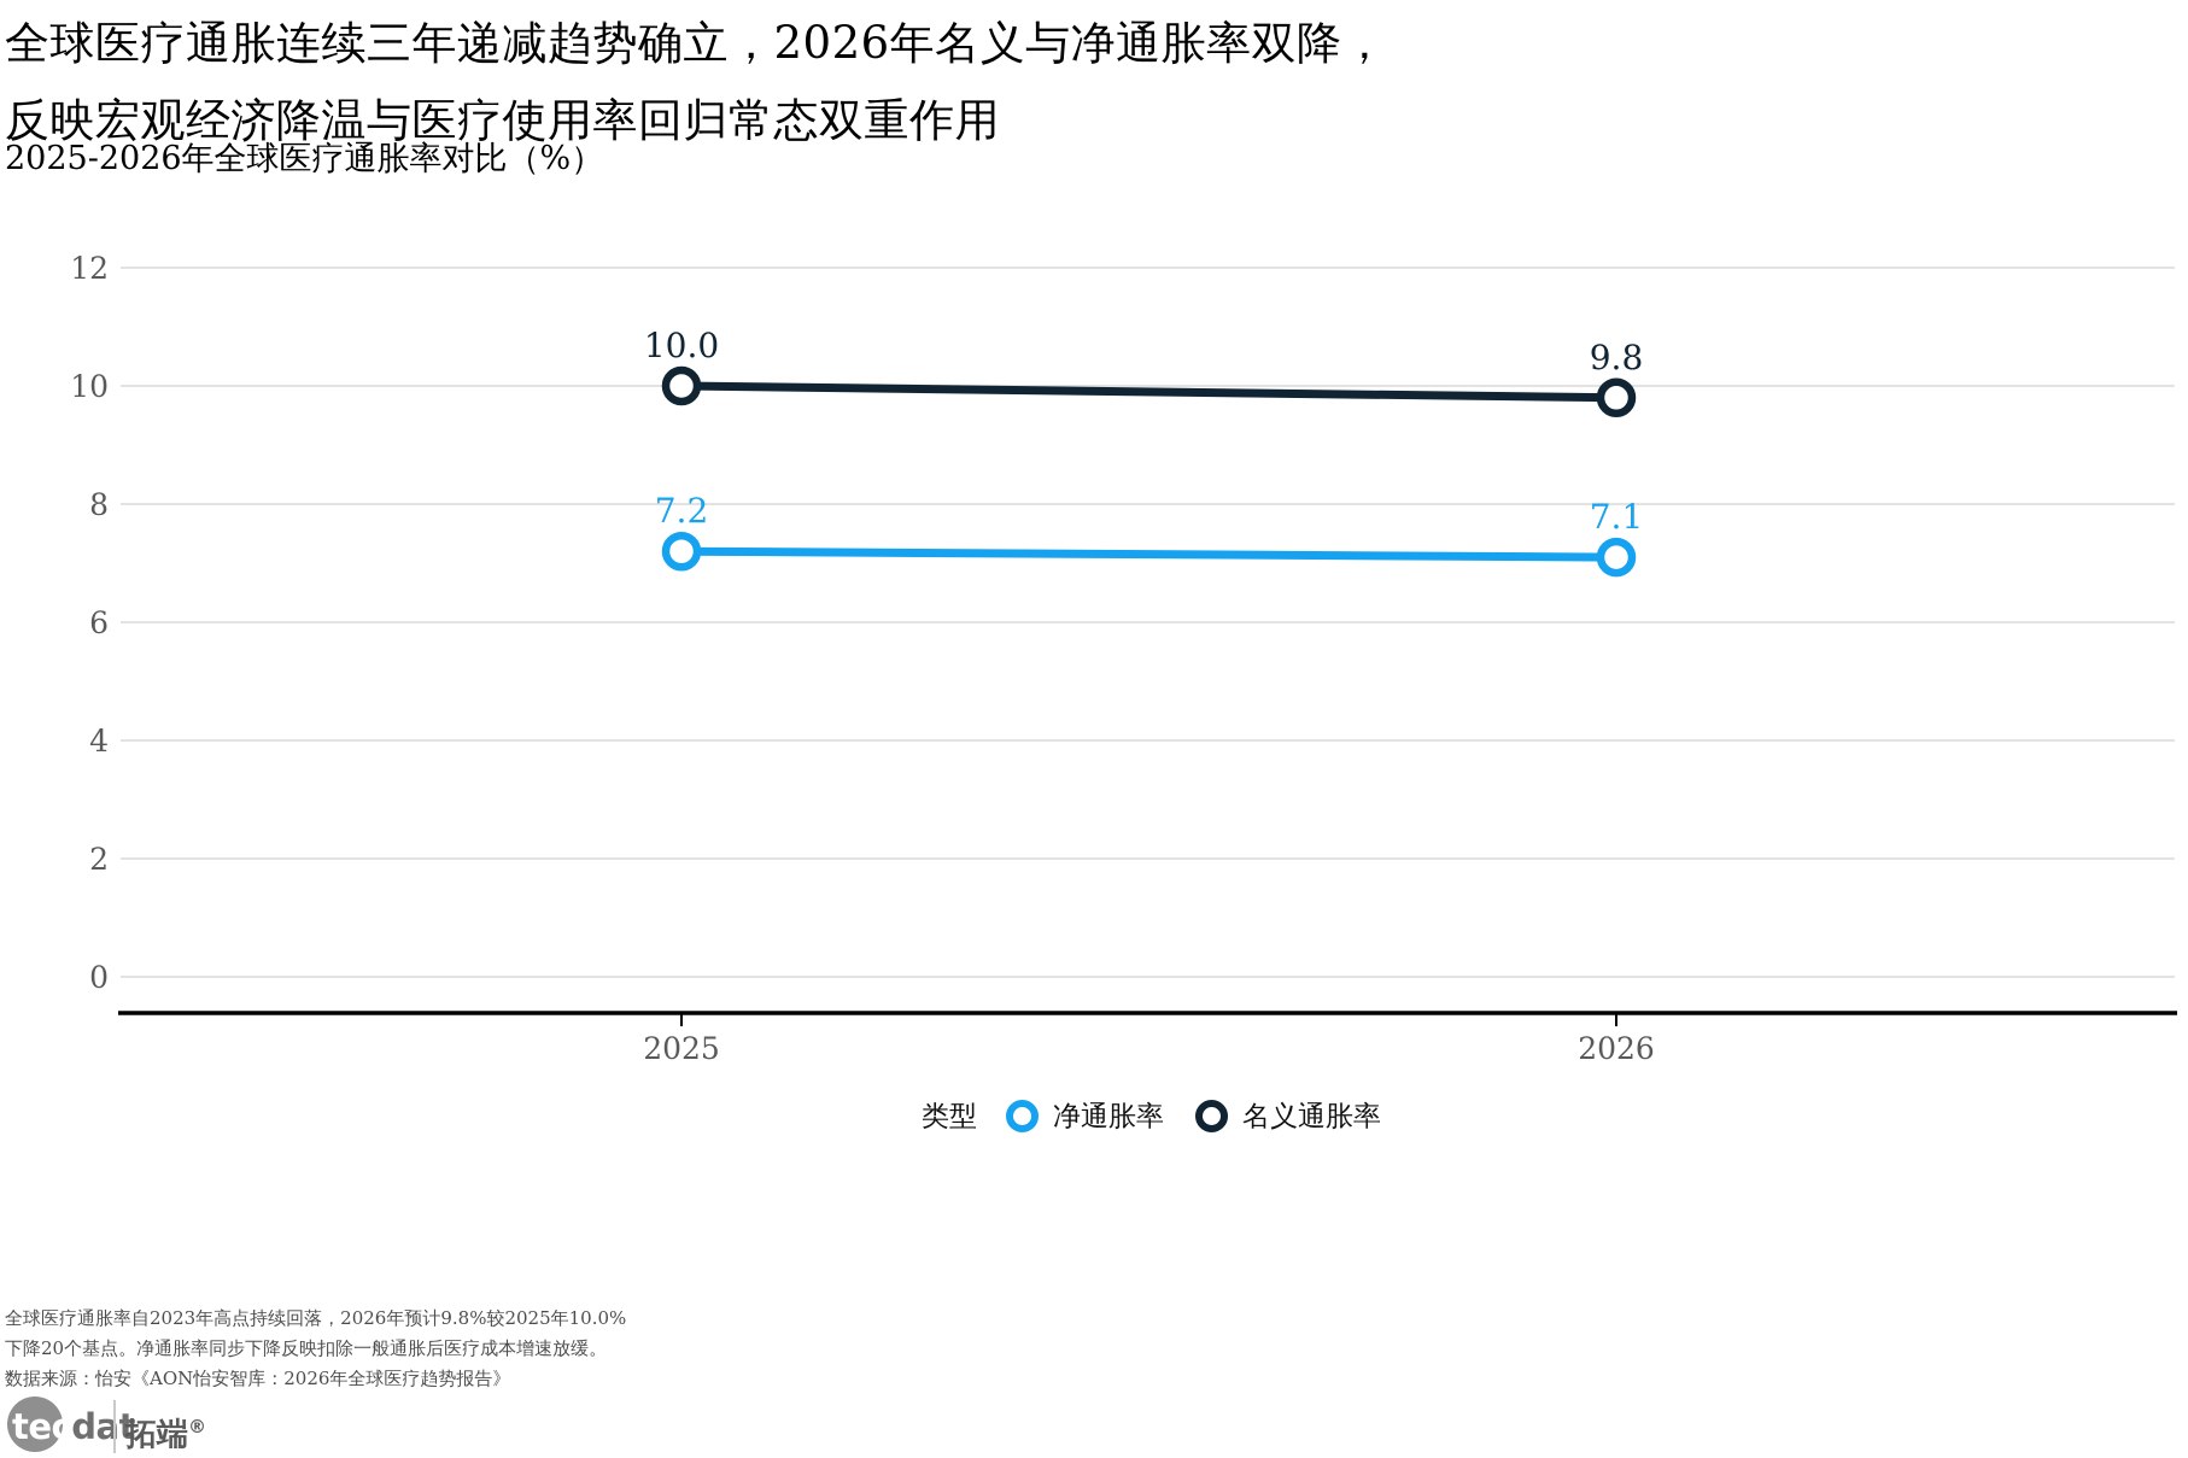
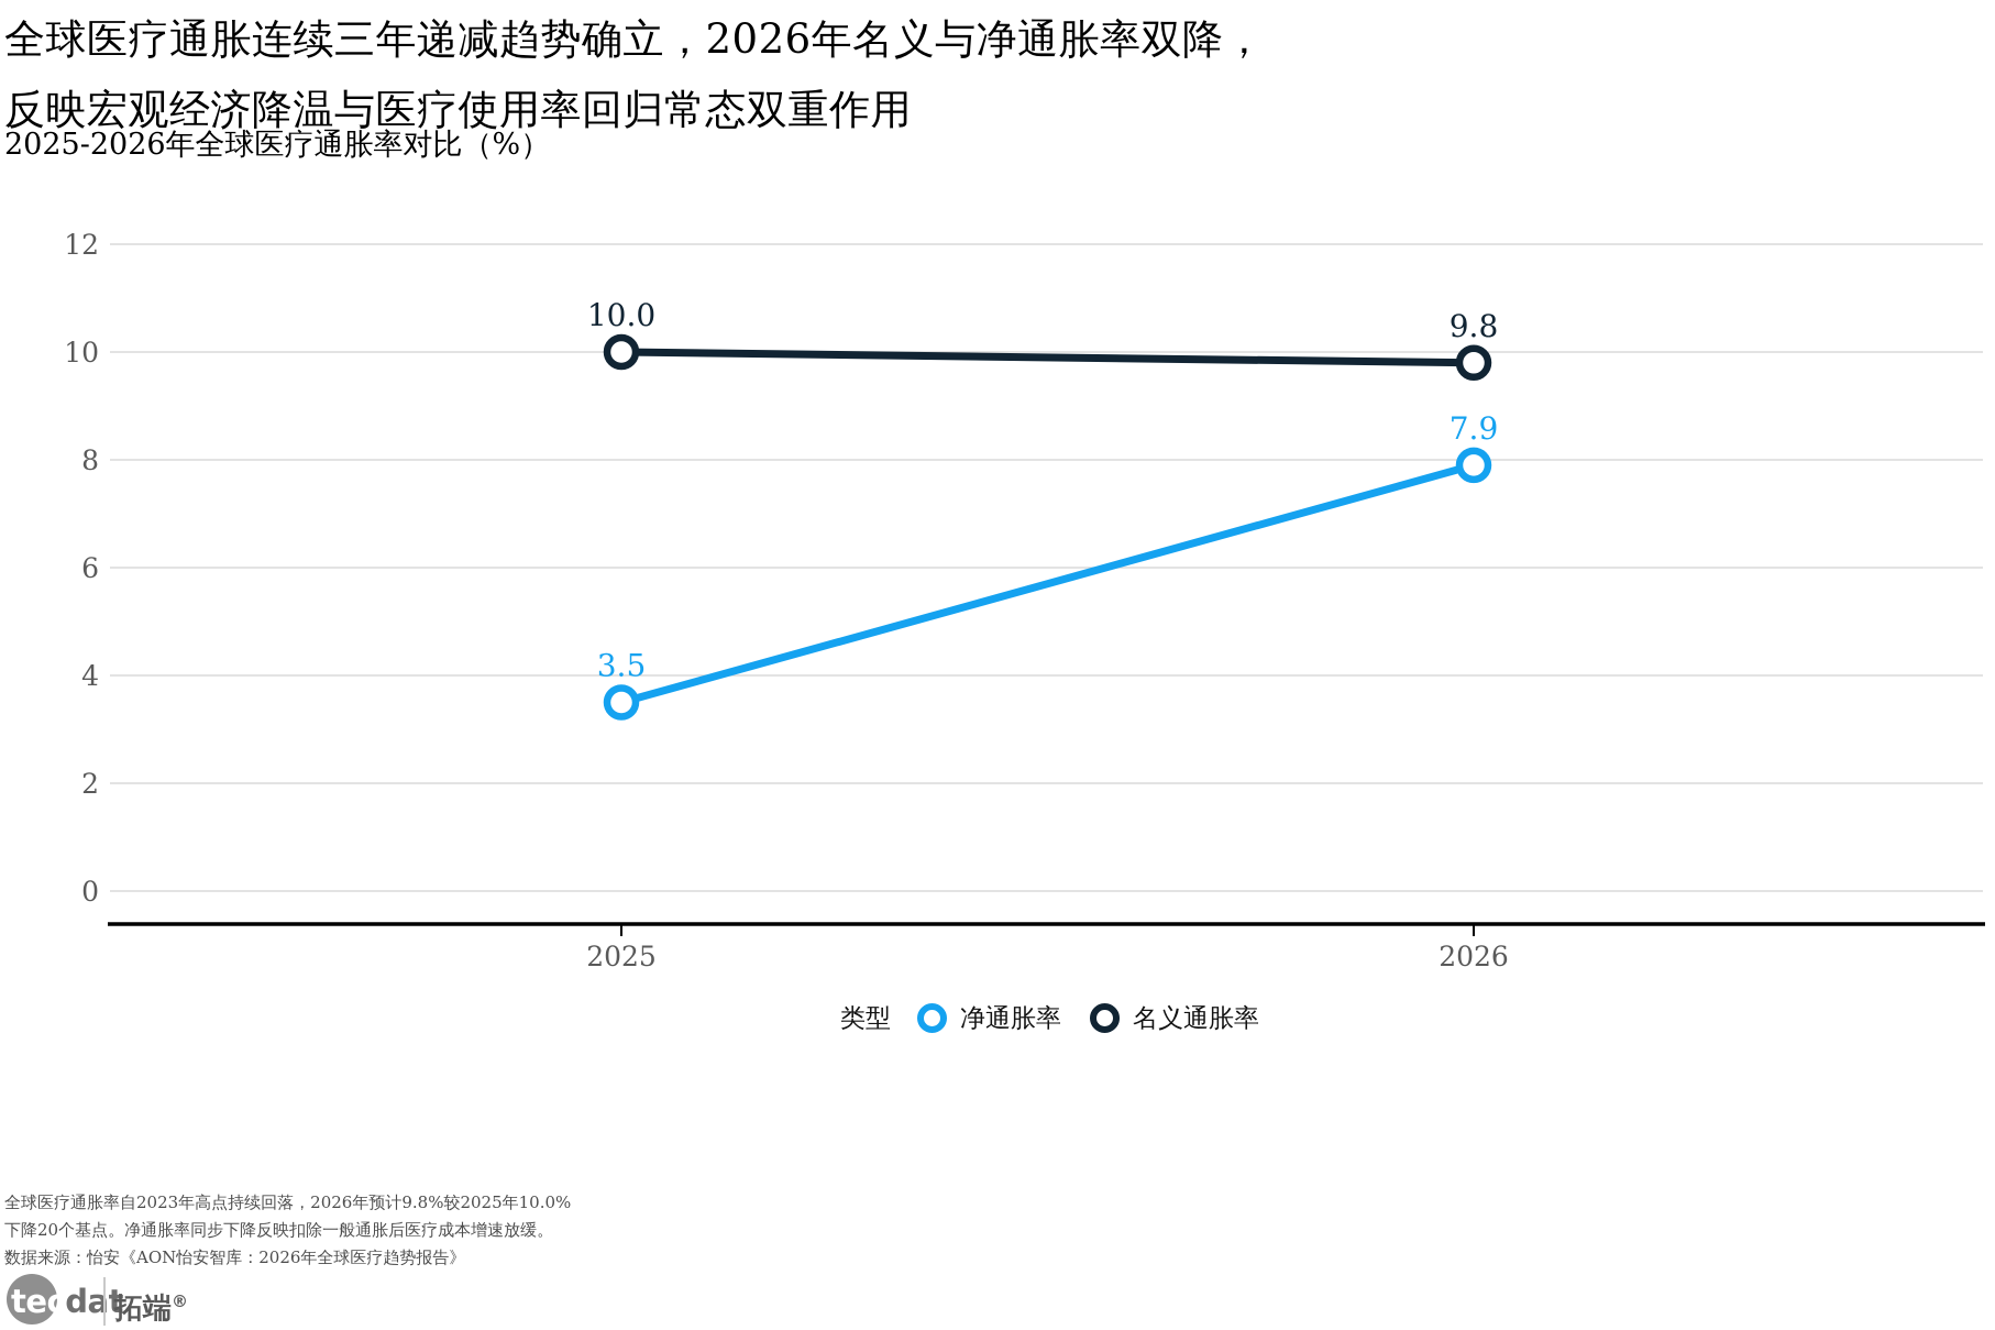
净通胀率/2025: 7.2 -> 3.5
净通胀率/2026: 7.1 -> 7.9
